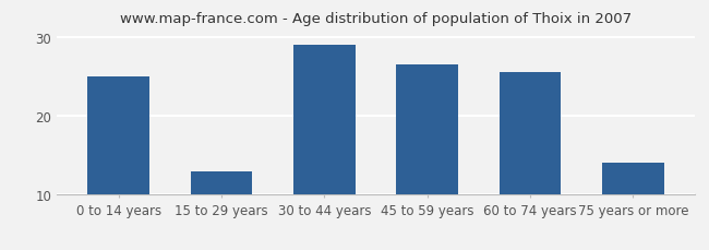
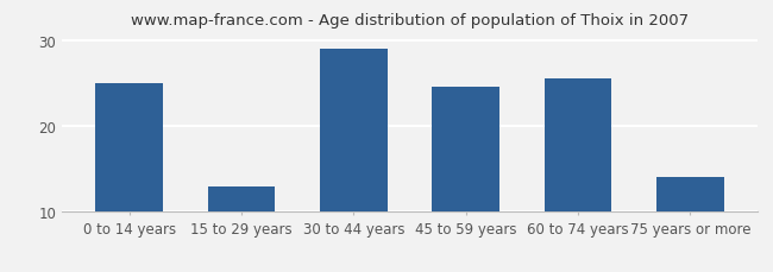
45 to 59 years: 26.5 -> 24.6
